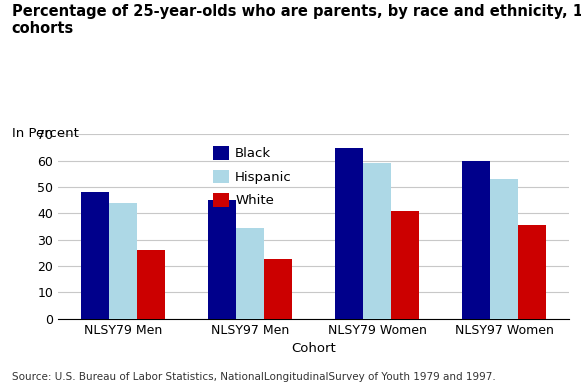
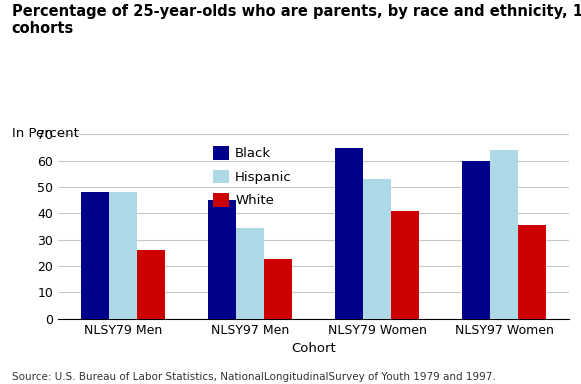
Hispanic/NLSY79 Men: 44.0 -> 48.0
Hispanic/NLSY79 Women: 59.0 -> 53.0
Hispanic/NLSY97 Women: 53.0 -> 64.0
